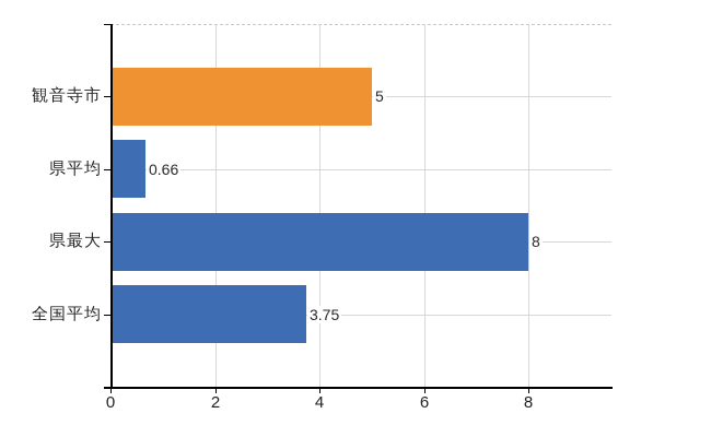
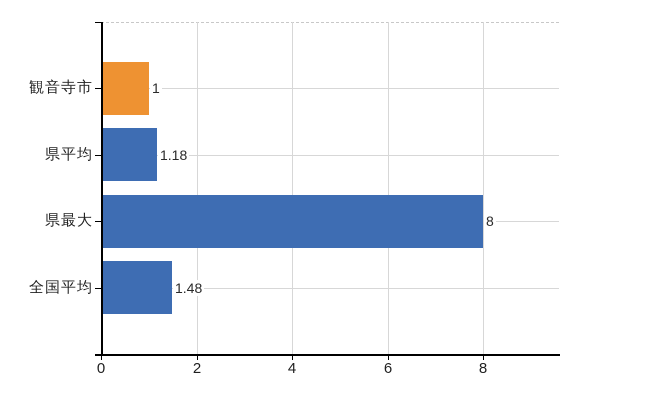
観音寺市: 5 -> 1
県平均: 0.66 -> 1.18
全国平均: 3.75 -> 1.48
